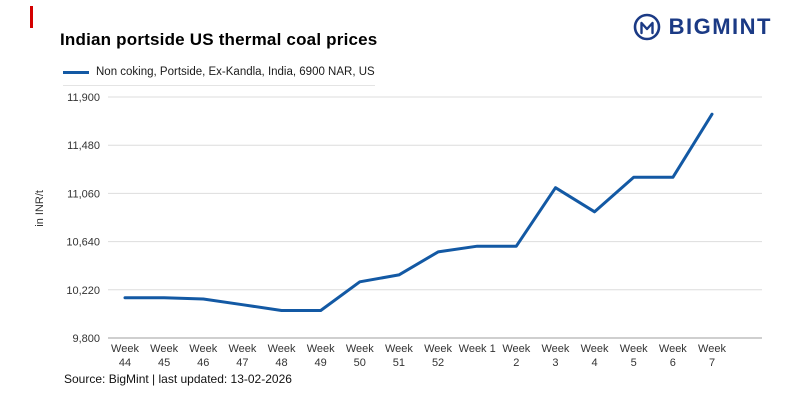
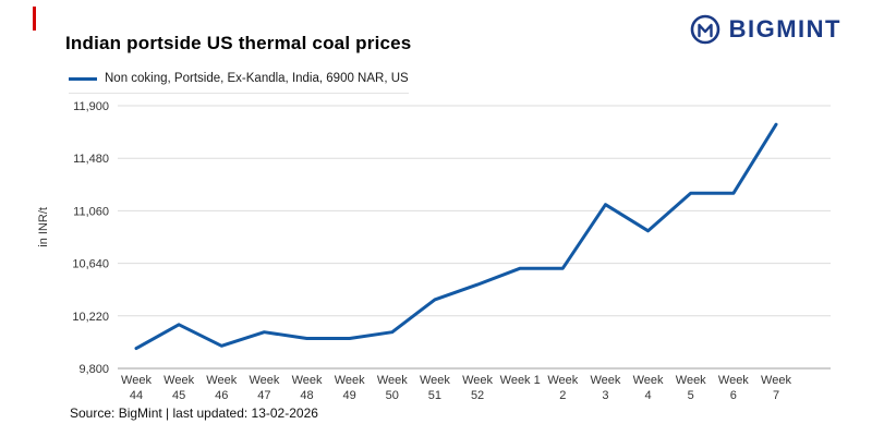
Week 44: 10150 -> 9960
Week 46: 10140 -> 9980
Week 50: 10290 -> 10090
Week 52: 10550 -> 10470
